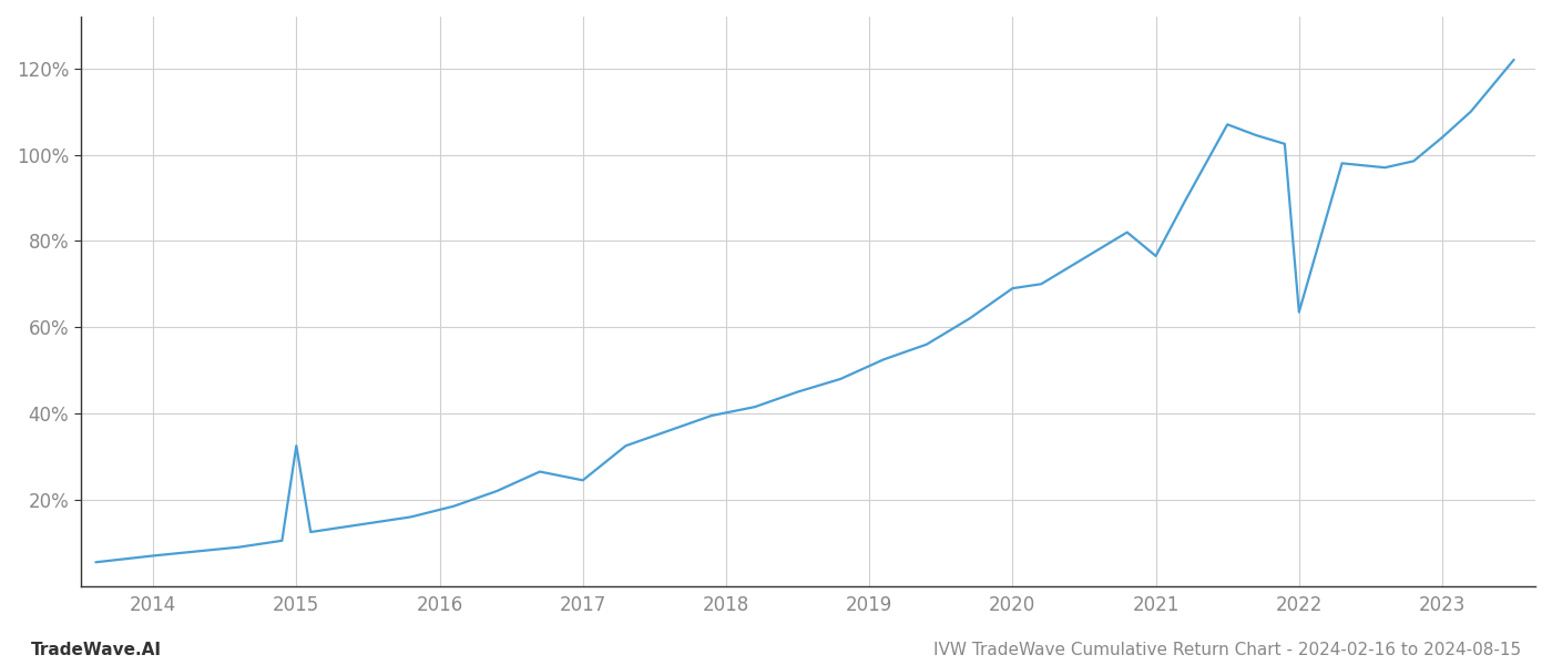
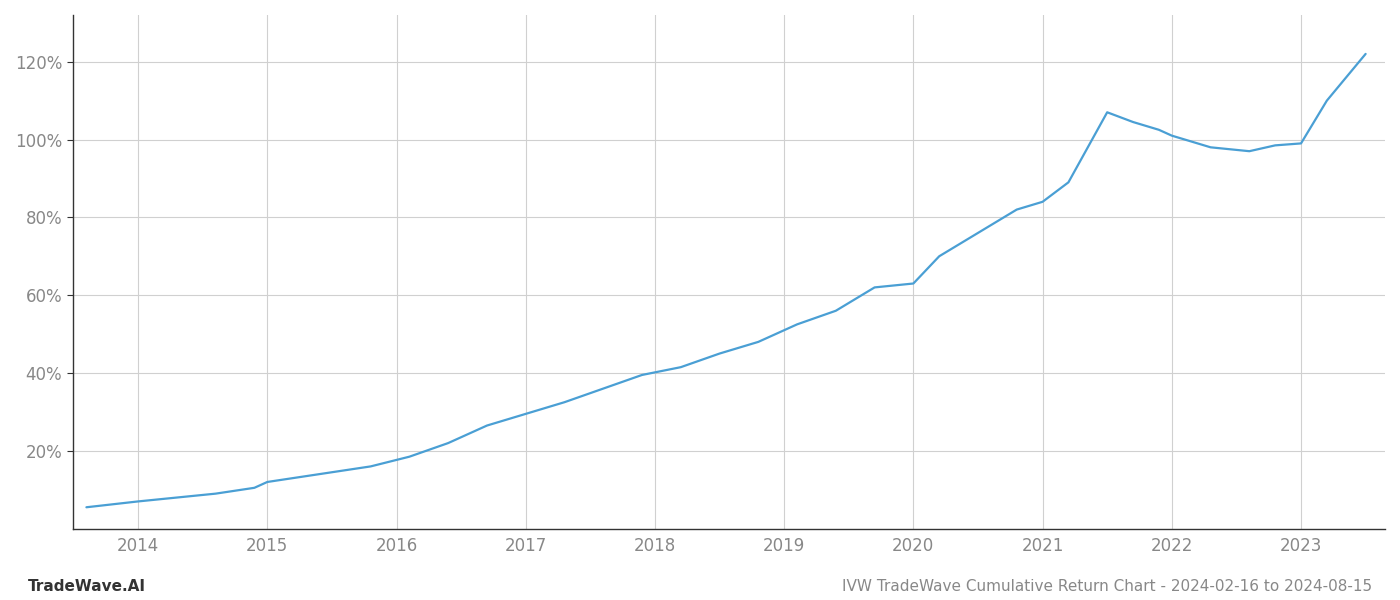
2015: 32.5% -> 12.0%
2017: 24.5% -> 29.5%
2020: 69.0% -> 63.0%
2021: 76.5% -> 84.0%
2022: 63.5% -> 101.0%
2023: 104.0% -> 99.0%
